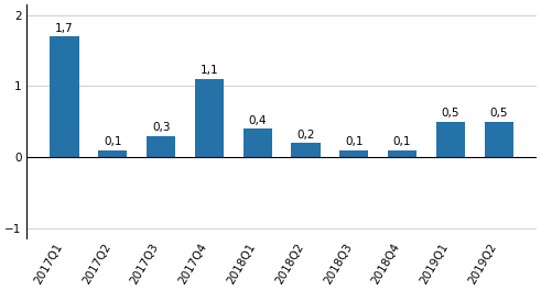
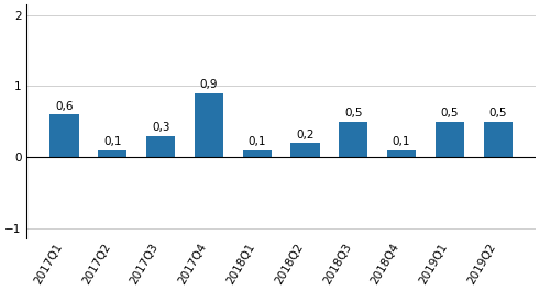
2017Q1: 1,7 -> 0,6
2017Q4: 1,1 -> 0,9
2018Q1: 0,4 -> 0,1
2018Q3: 0,1 -> 0,5
